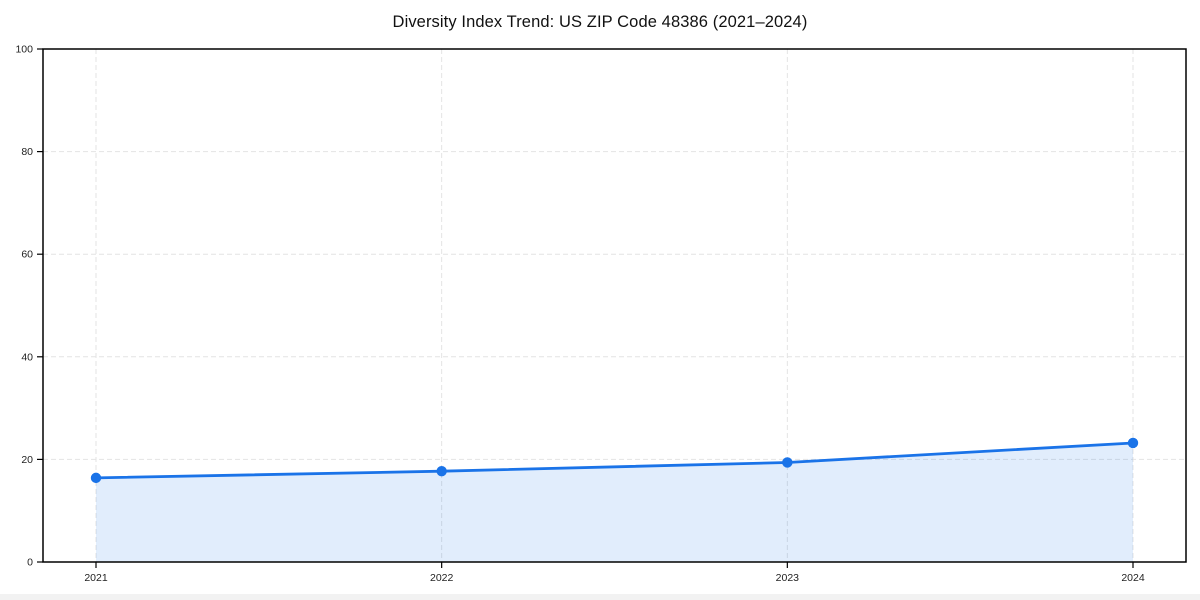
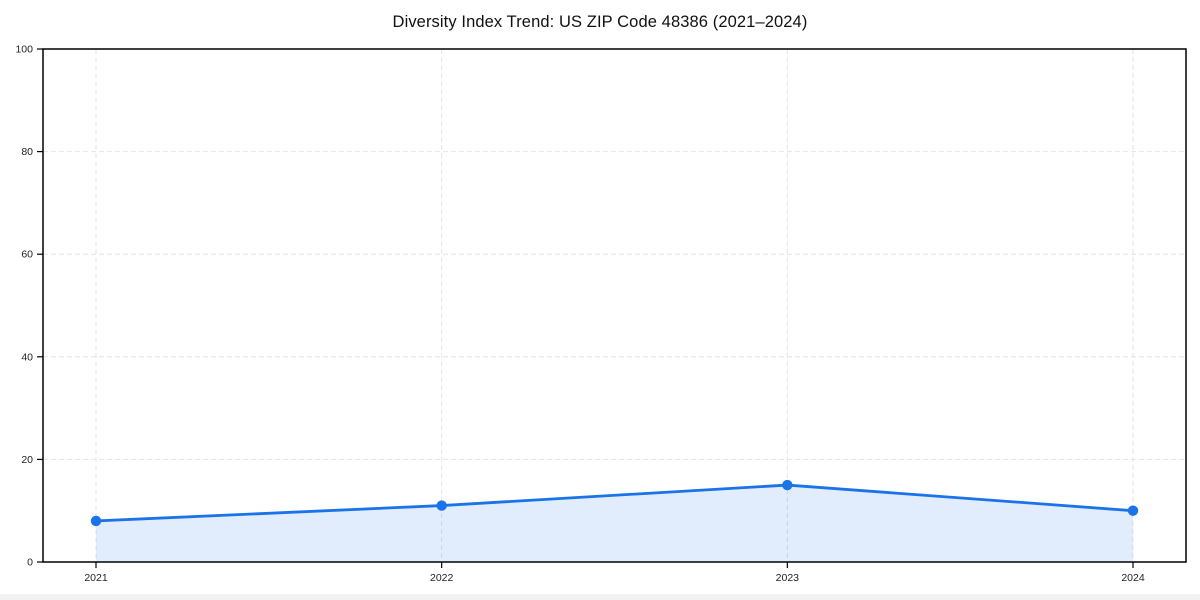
2021: 16 -> 8
2022: 18 -> 11
2023: 19 -> 15
2024: 23 -> 10
